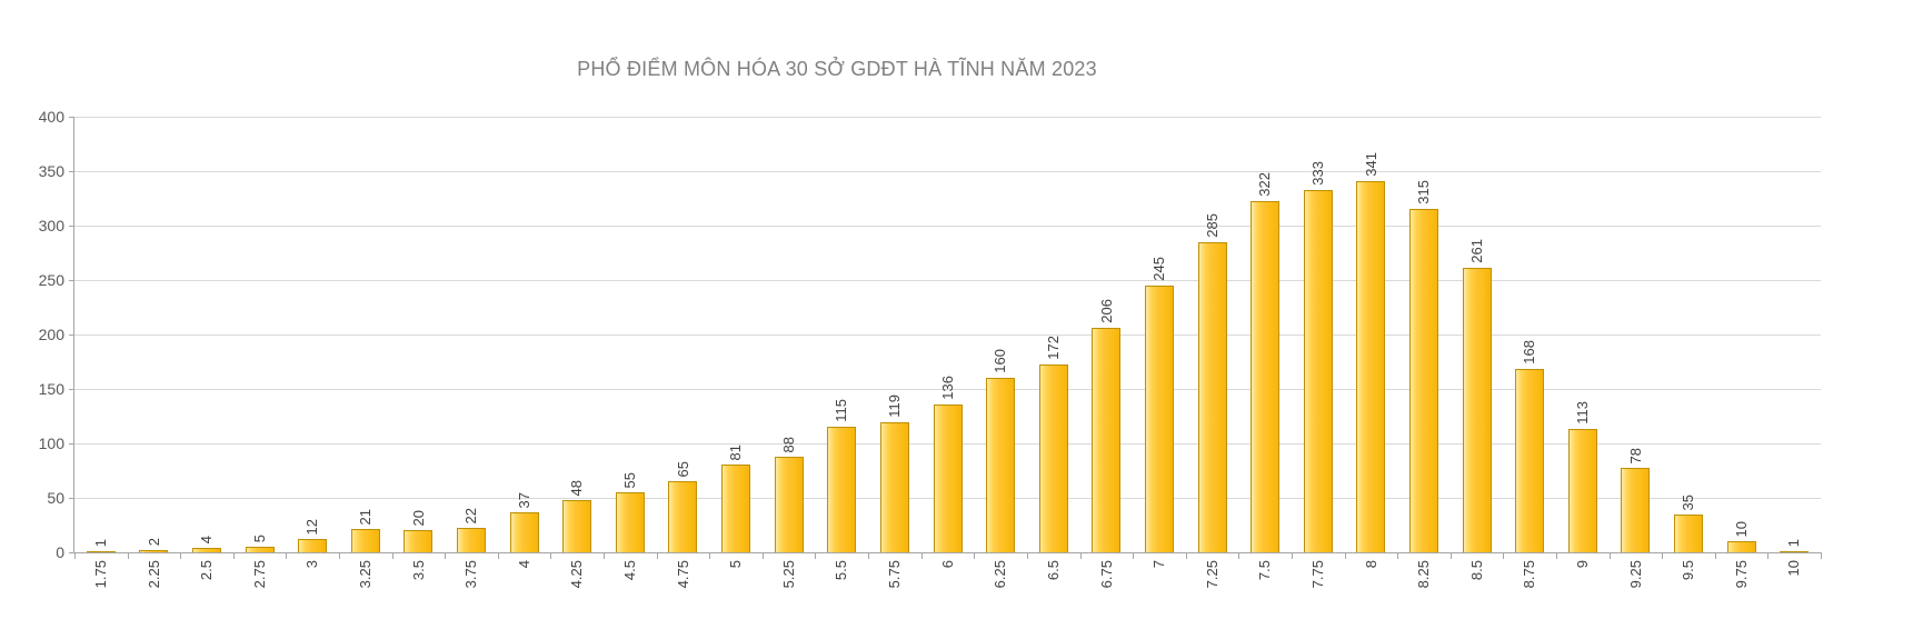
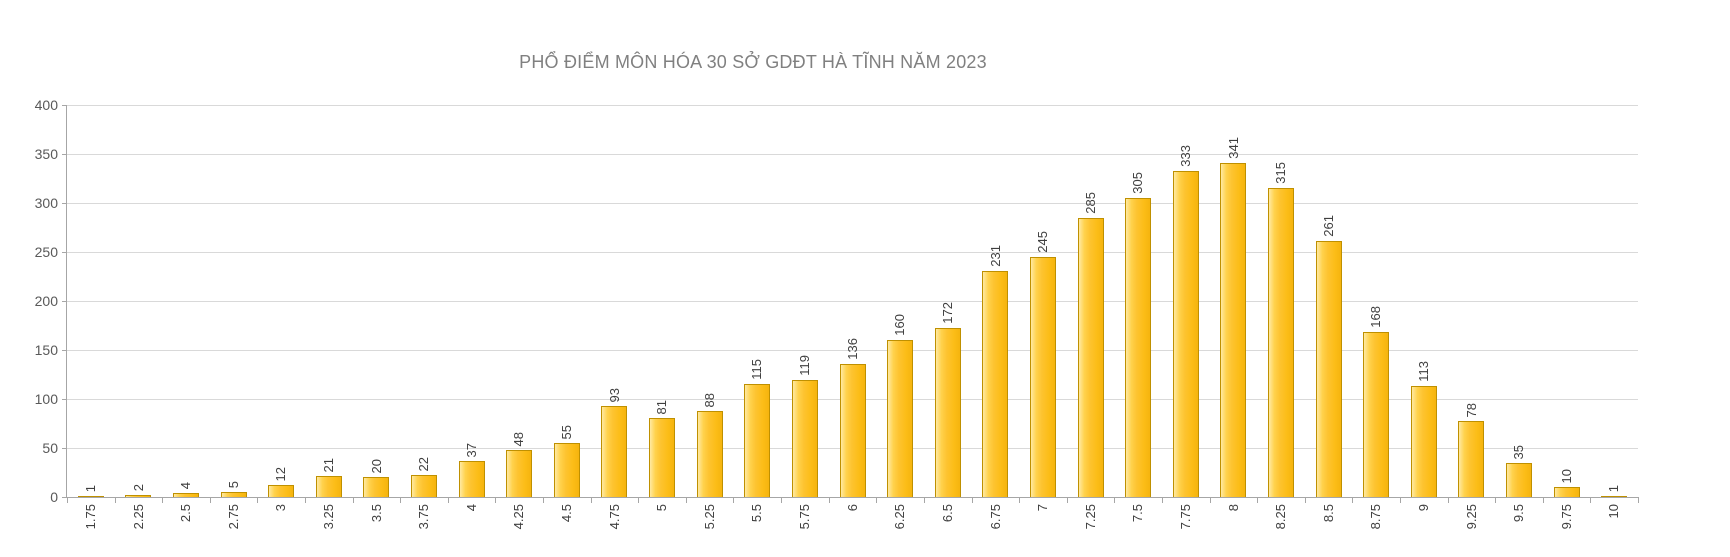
4.75: 65 -> 93
6.75: 206 -> 231
7.5: 322 -> 305
